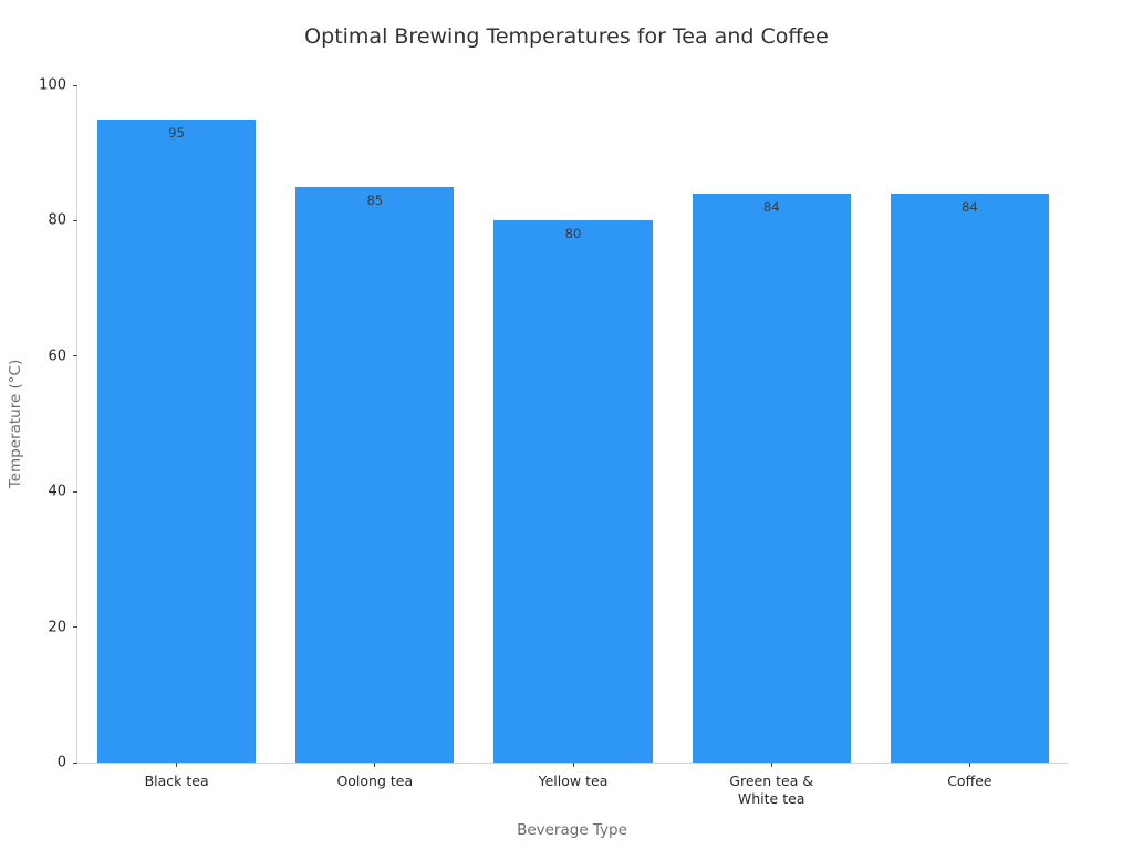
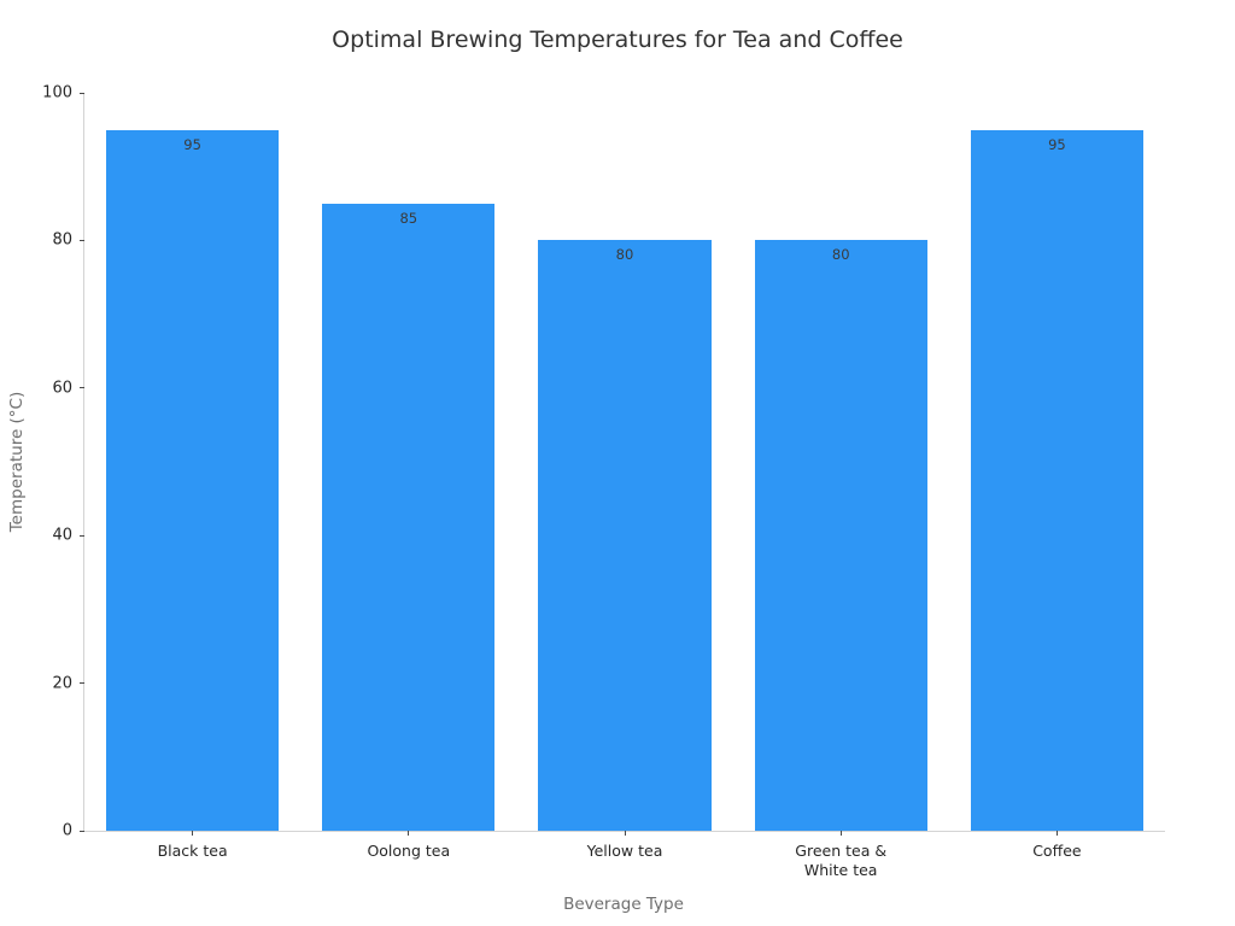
Green tea & White tea: 84 -> 80
Coffee: 84 -> 95
